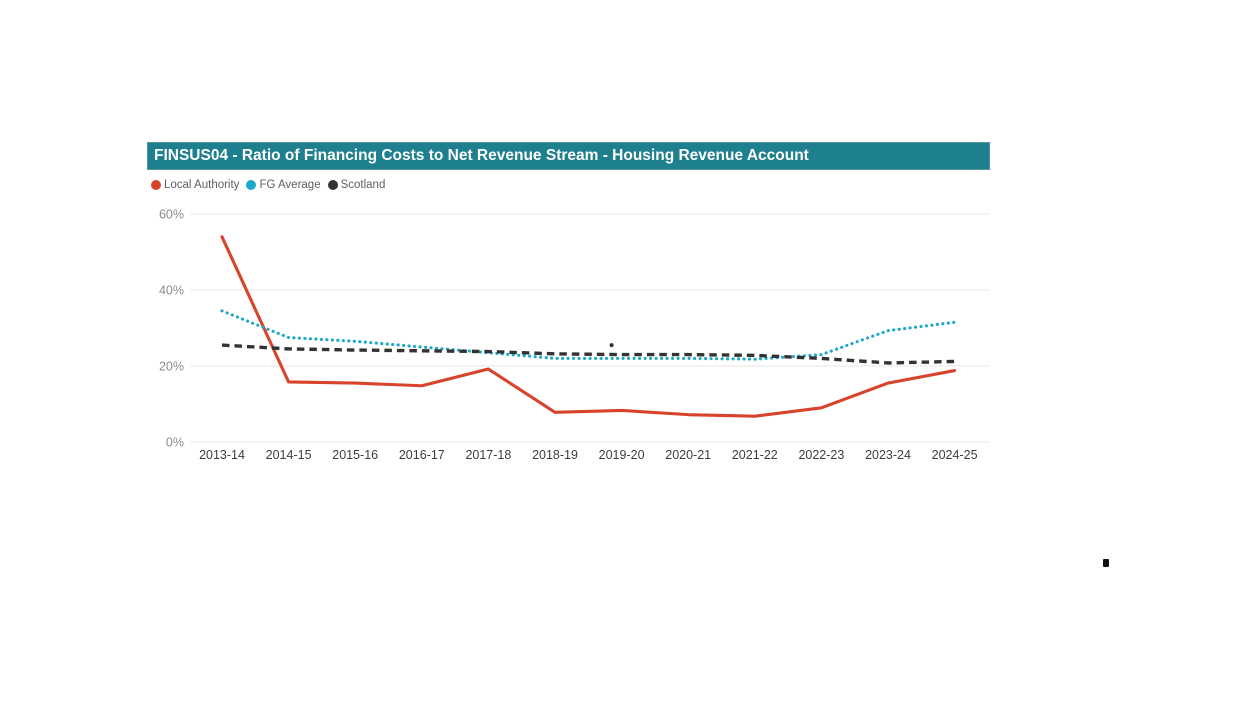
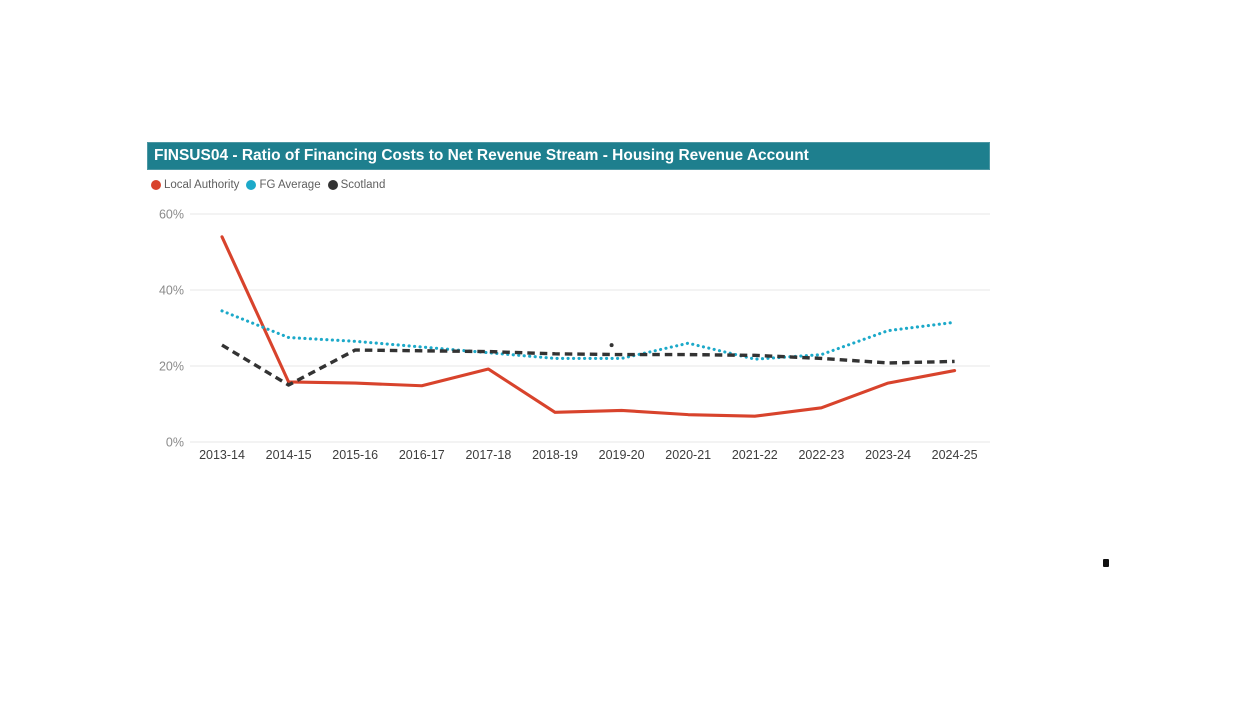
Scotland/2014-15: 24% -> 15%
FG Average/2020-21: 22% -> 26%
